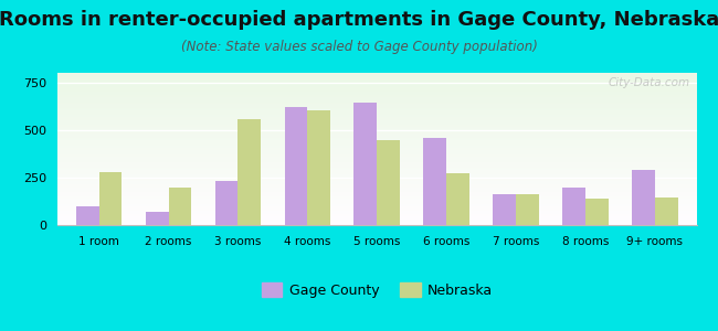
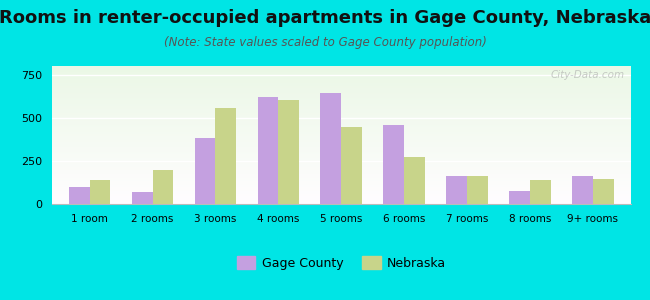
Nebraska/1 room: 280 -> 140
Gage County/3 rooms: 230 -> 380
Gage County/8 rooms: 200 -> 80
Gage County/9+ rooms: 290 -> 160
